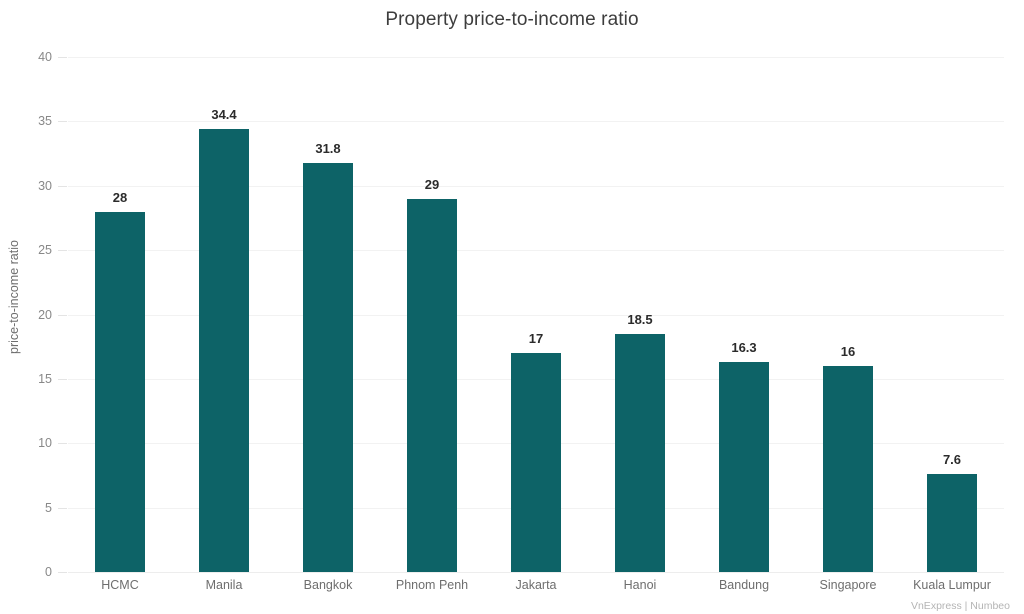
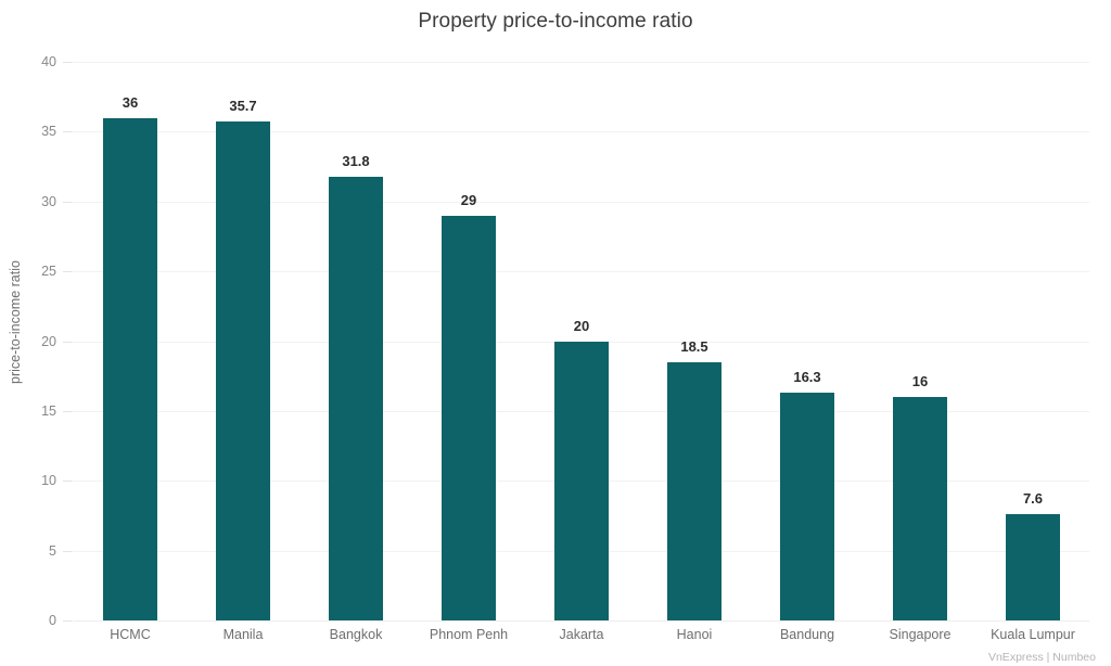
HCMC: 28 -> 36
Manila: 34.4 -> 35.7
Jakarta: 17 -> 20
